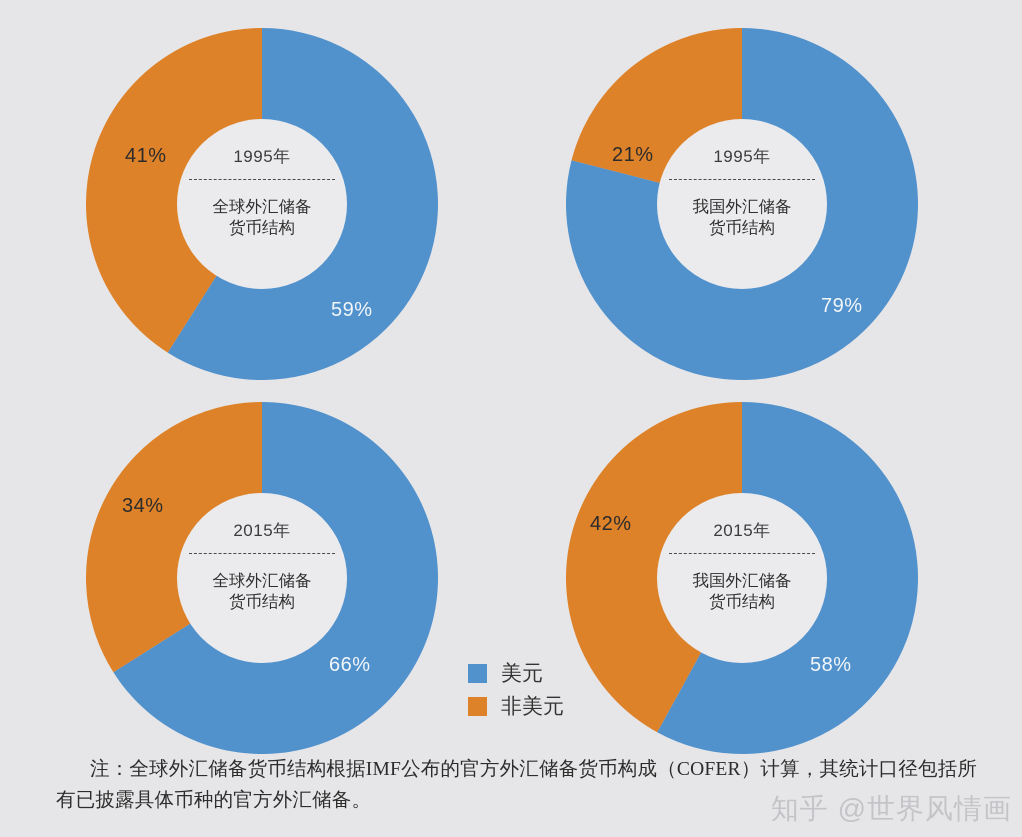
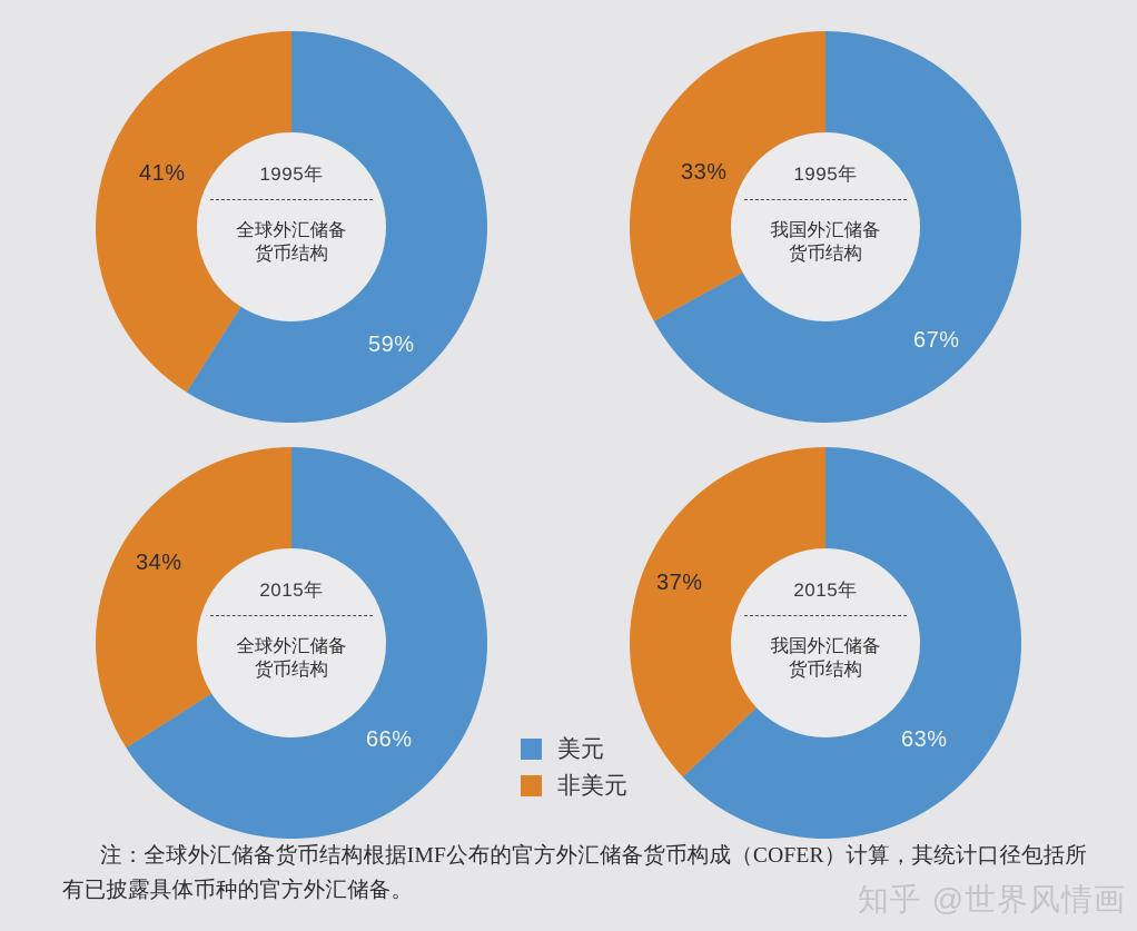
1995年 我国外汇储备货币结构/美元: 79% -> 67%
1995年 我国外汇储备货币结构/非美元: 21% -> 33%
2015年 我国外汇储备货币结构/美元: 58% -> 63%
2015年 我国外汇储备货币结构/非美元: 42% -> 37%
